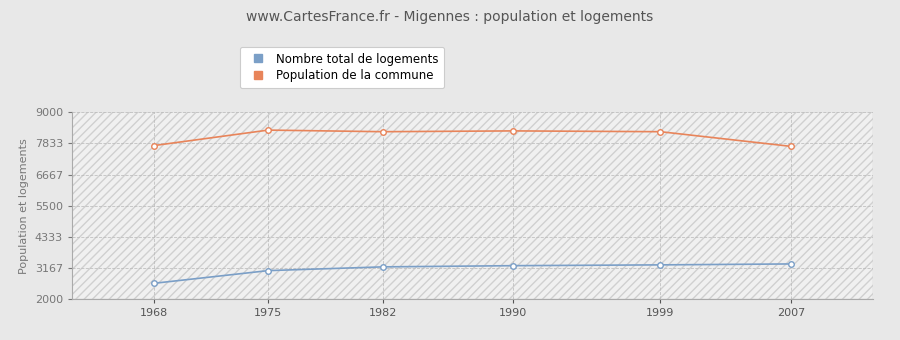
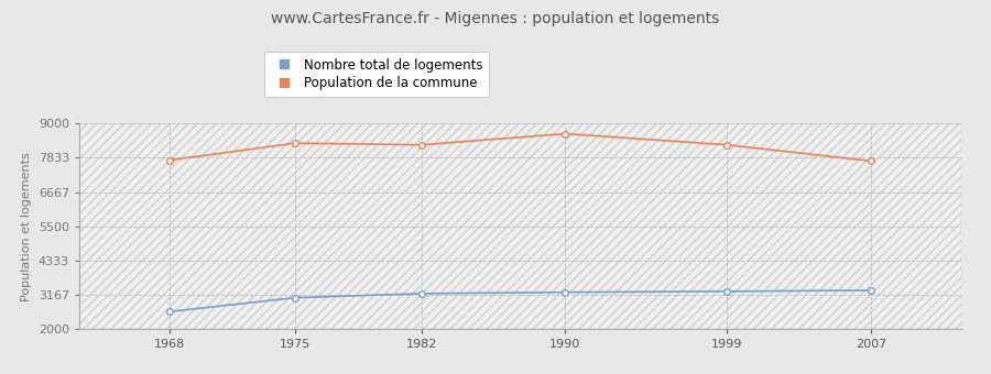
Population de la commune/1990: 8300 -> 8650
